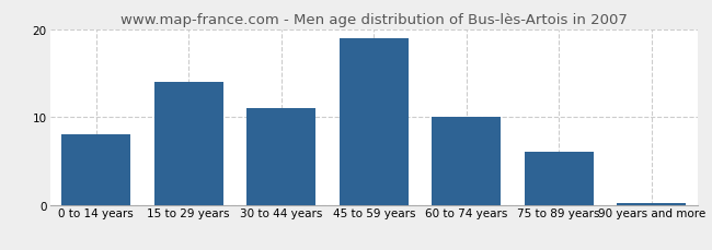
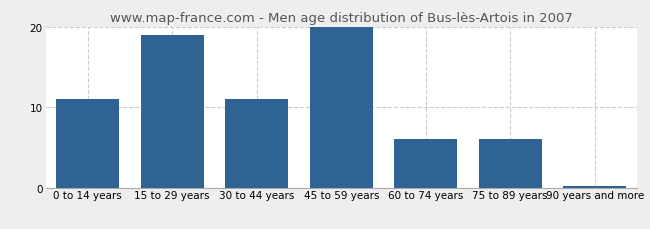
0 to 14 years: 8.0 -> 11.0
15 to 29 years: 14.0 -> 19.0
45 to 59 years: 19.0 -> 20.0
60 to 74 years: 10.0 -> 6.0
